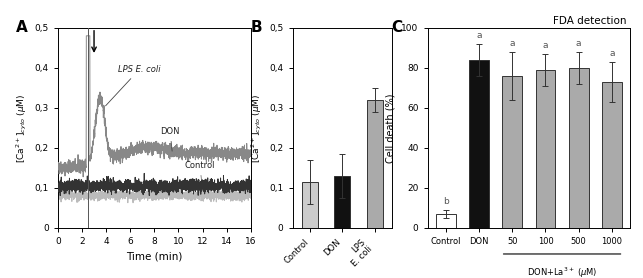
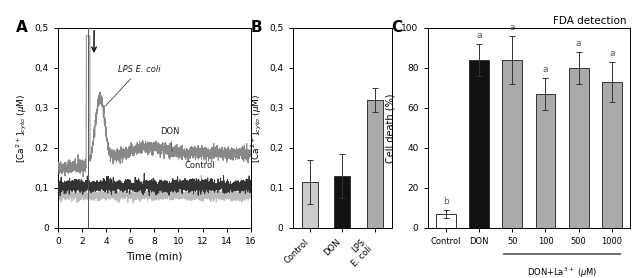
FDA detection/50: 76 -> 84
FDA detection/100: 79 -> 67
